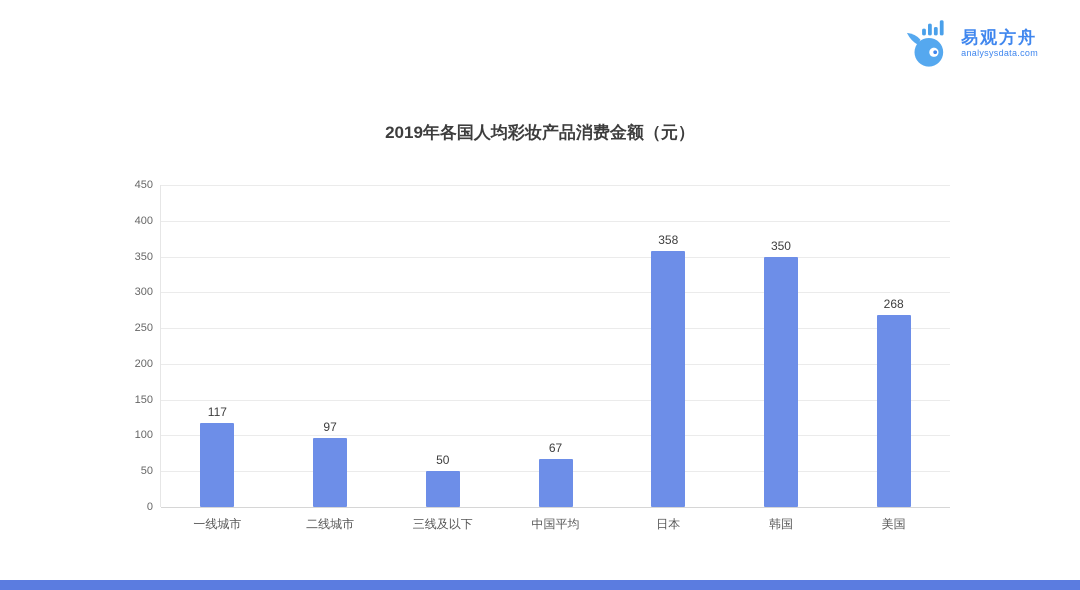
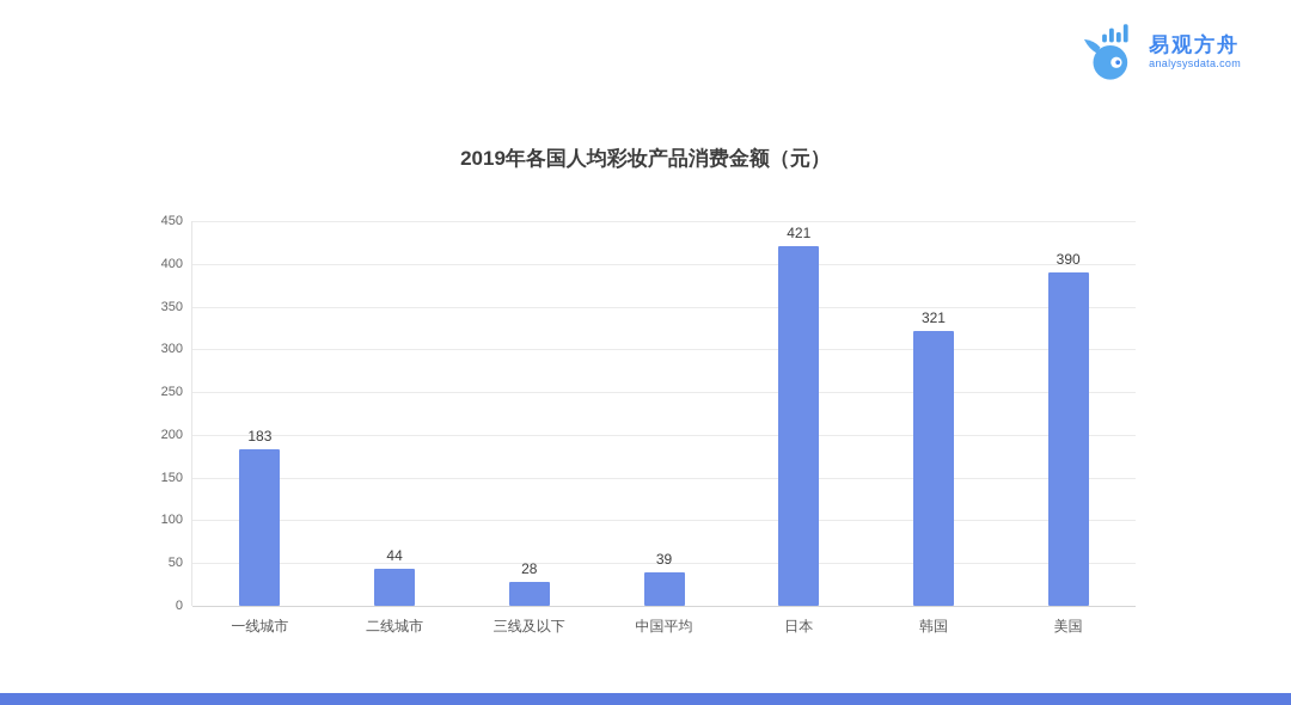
一线城市: 117 -> 183
二线城市: 97 -> 44
三线及以下: 50 -> 28
中国平均: 67 -> 39
日本: 358 -> 421
韩国: 350 -> 321
美国: 268 -> 390
